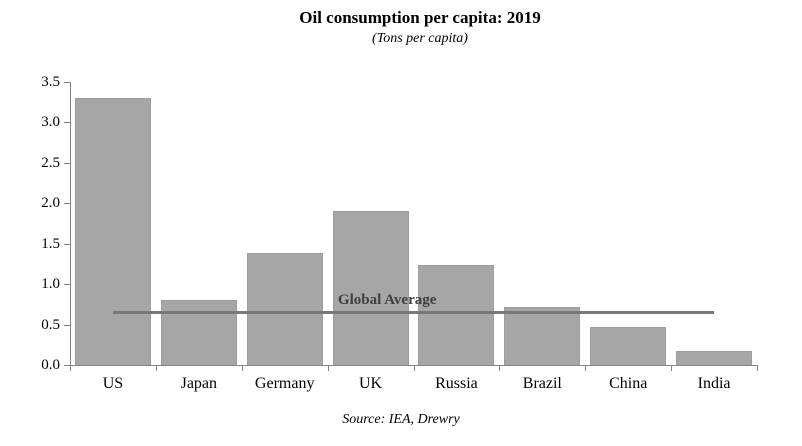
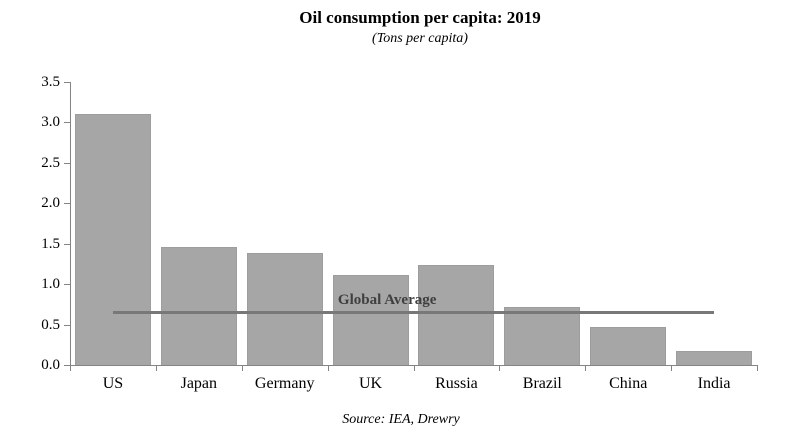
US: 3.3 -> 3.1
Japan: 0.8 -> 1.5
UK: 1.9 -> 1.1
